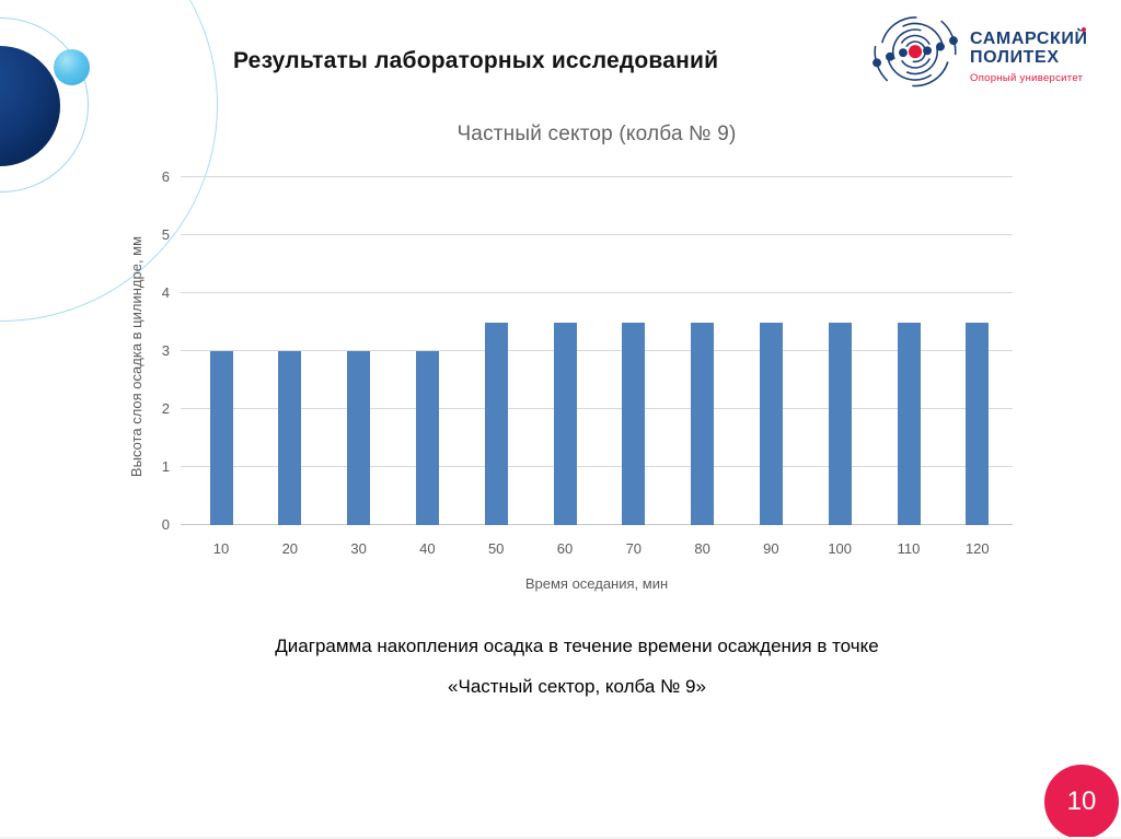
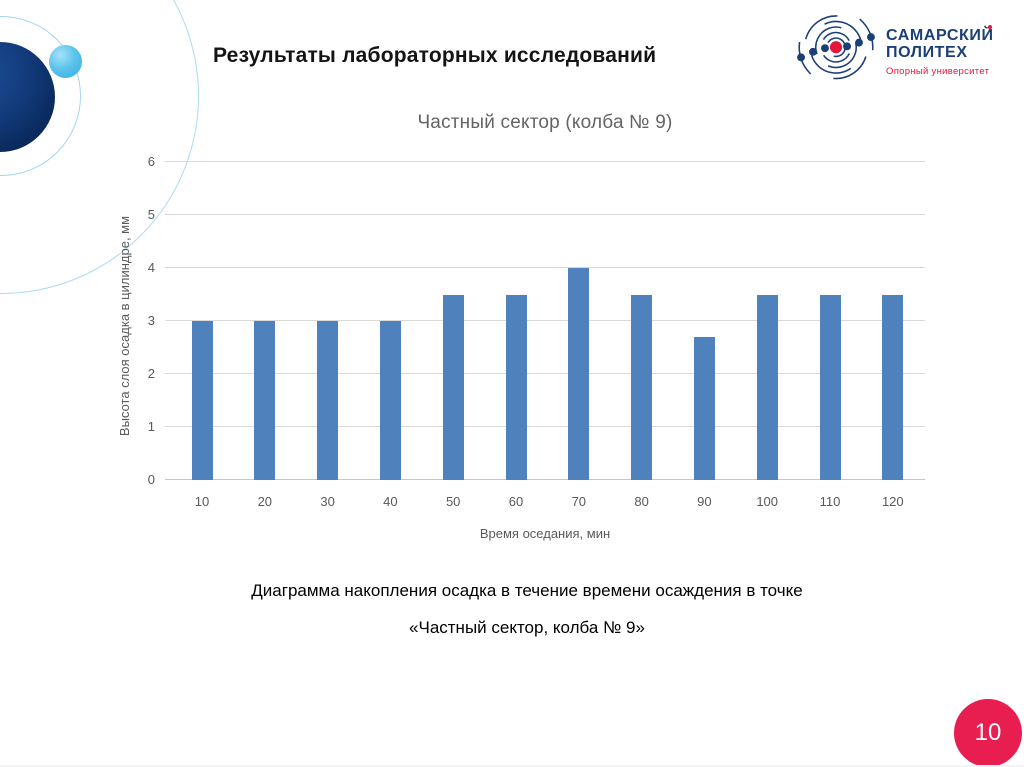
70: 3.5 -> 4.0
90: 3.5 -> 2.7
